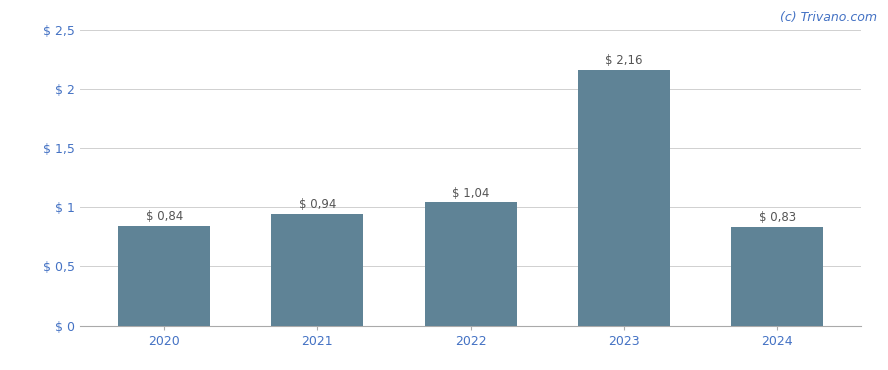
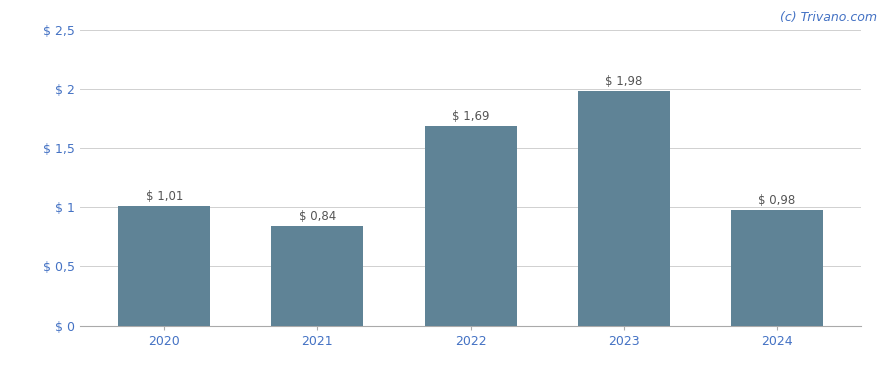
2020: 0,84 -> 1,01
2021: 0,94 -> 0,84
2022: 1,04 -> 1,69
2023: 2,16 -> 1,98
2024: 0,83 -> 0,98
